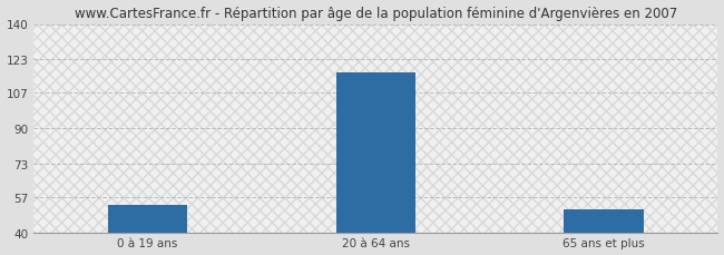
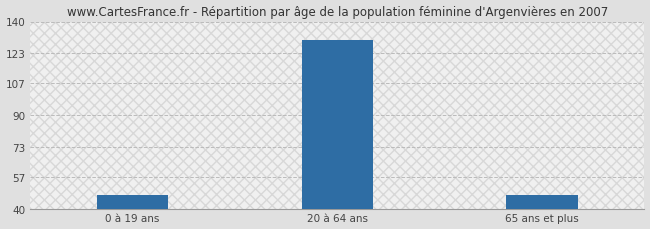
0 à 19 ans: 53 -> 47
20 à 64 ans: 117 -> 130
65 ans et plus: 51 -> 47
